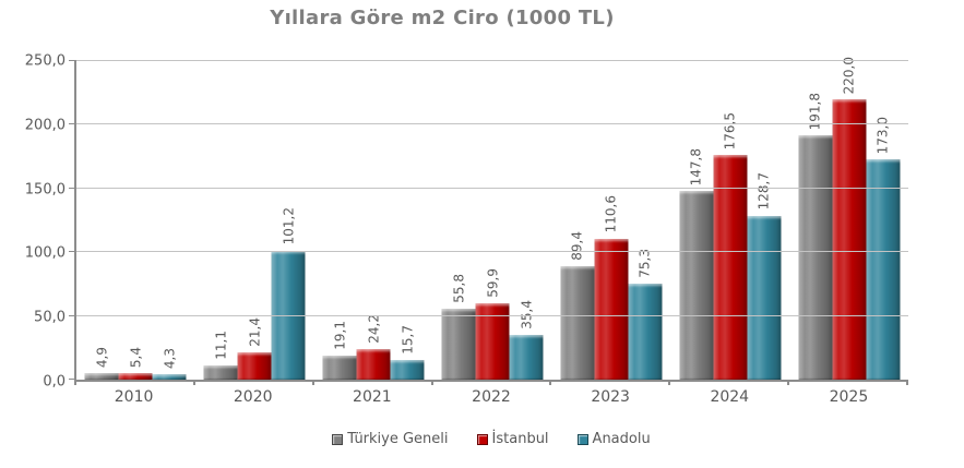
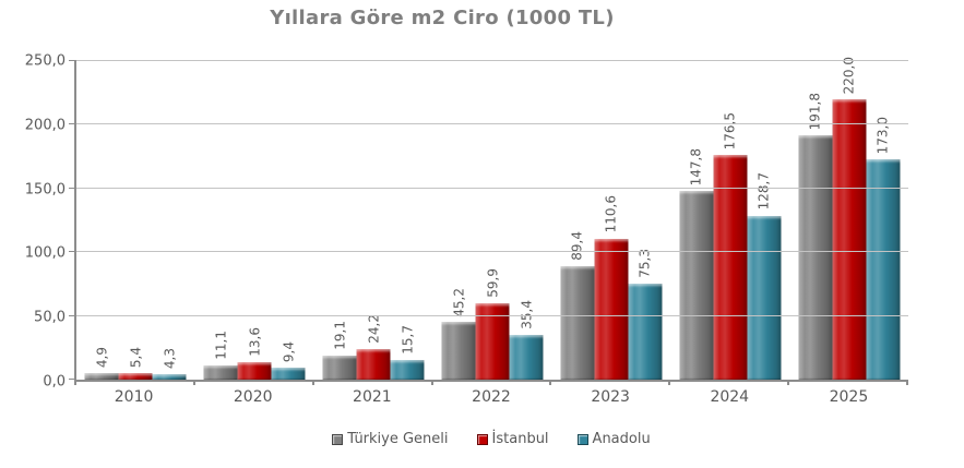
İstanbul/2020: 21,4 -> 13,6
Anadolu/2020: 101,2 -> 9,4
Türkiye Geneli/2022: 55,8 -> 45,2
